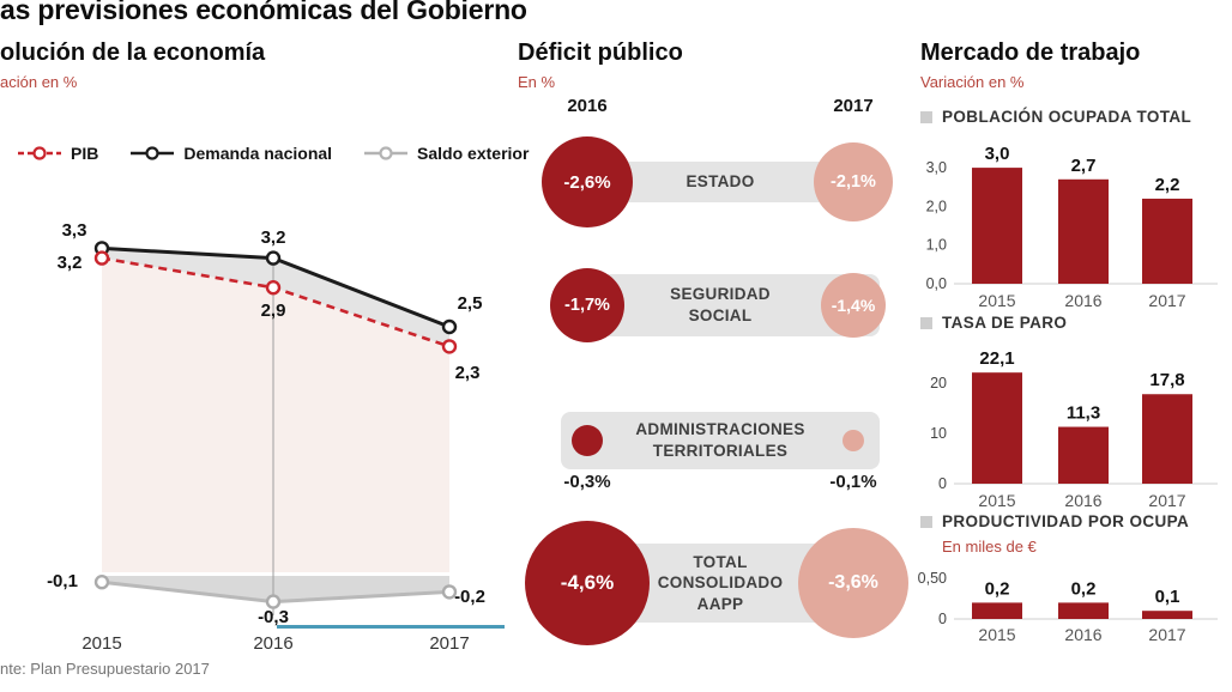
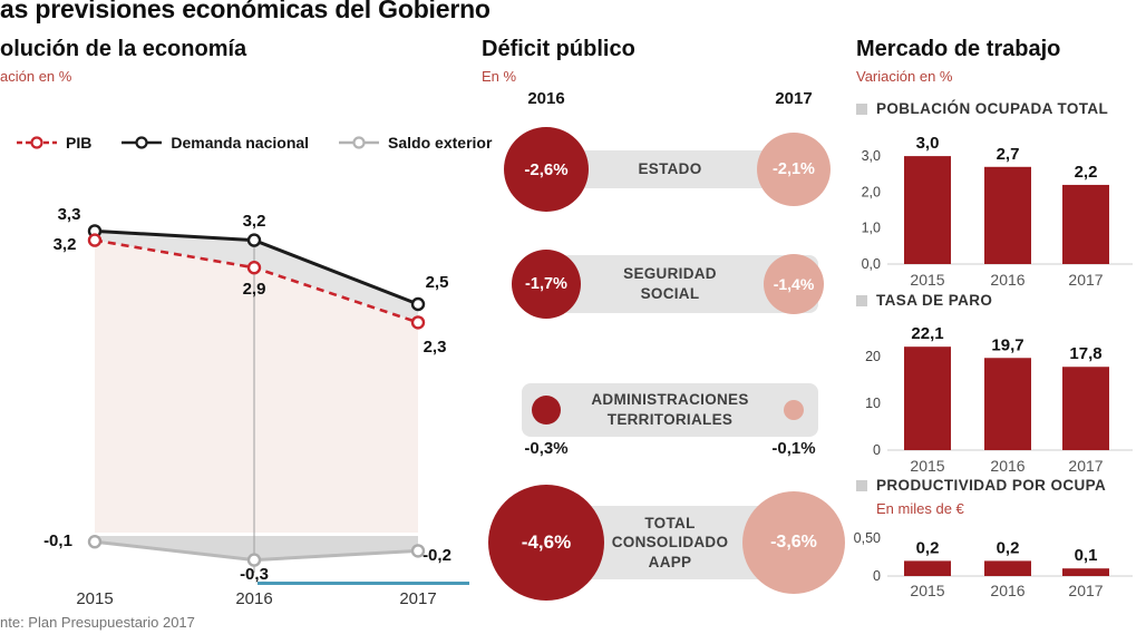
TASA DE PARO/2016: 11,3 -> 19,7
